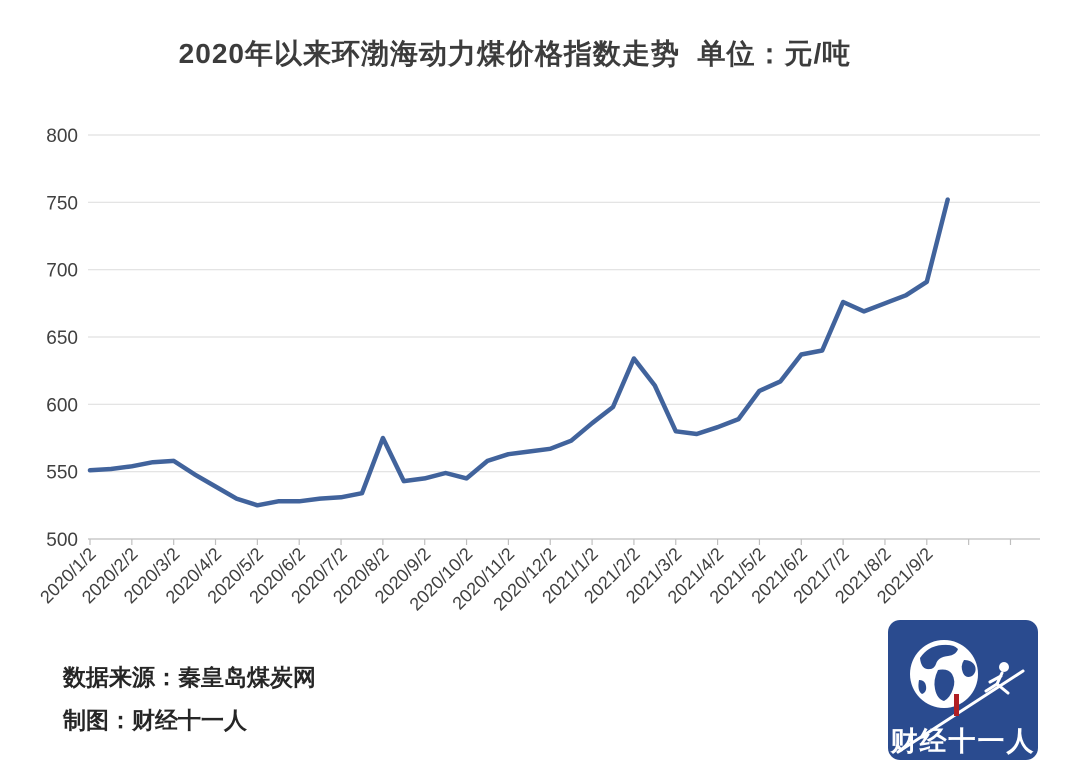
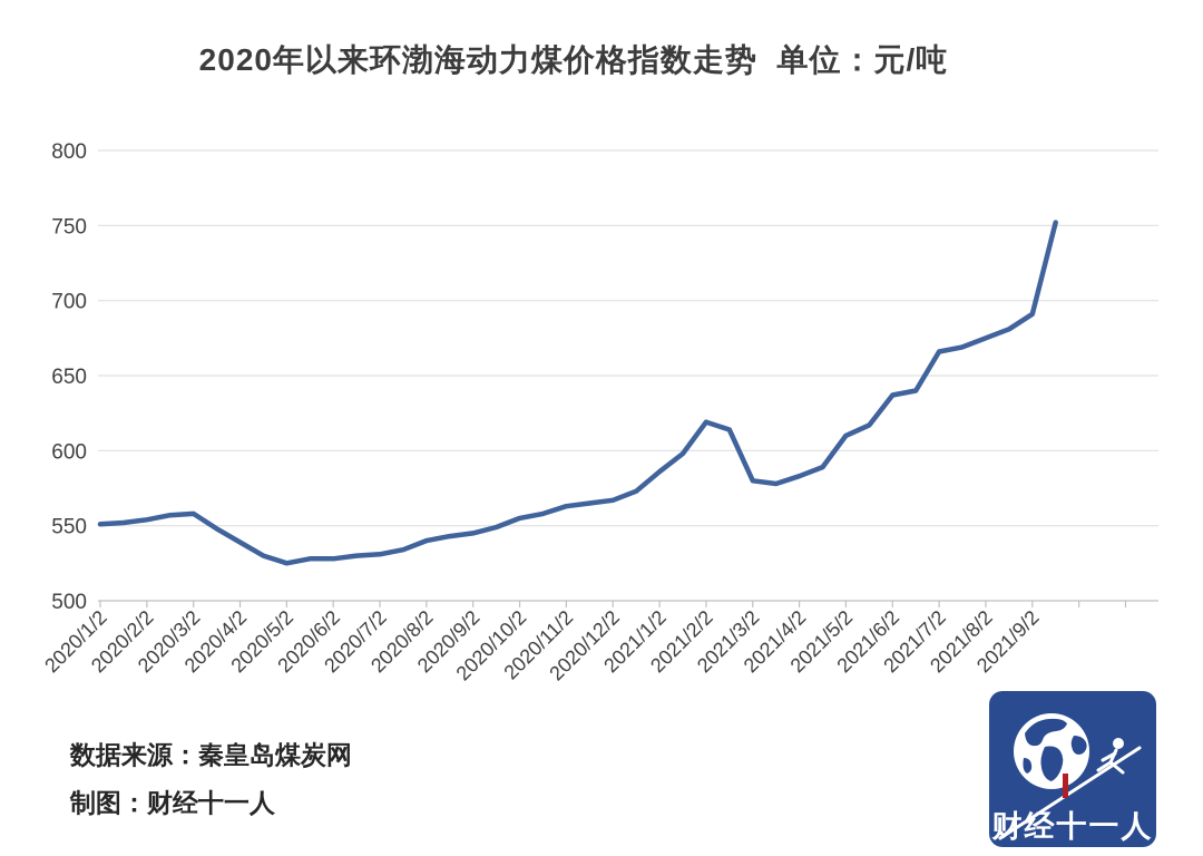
2020/8/2: 575 -> 540
2020/10/2: 545 -> 555
2021/2/2: 634 -> 619
2021/7/2: 676 -> 666
